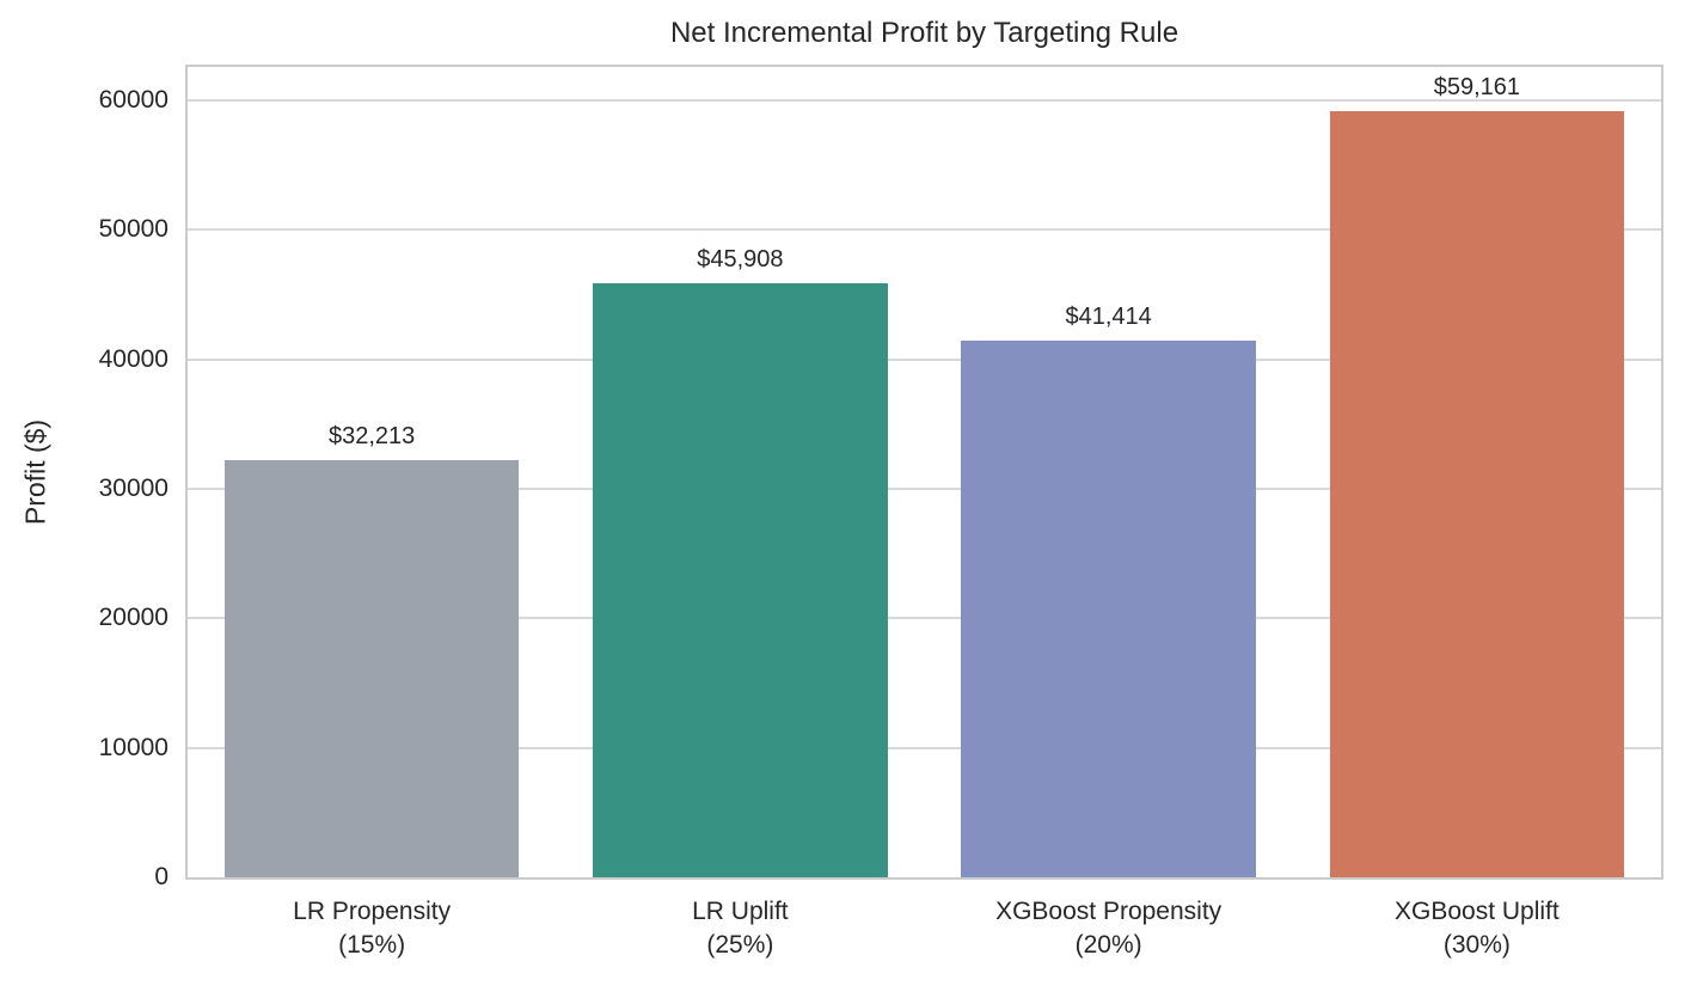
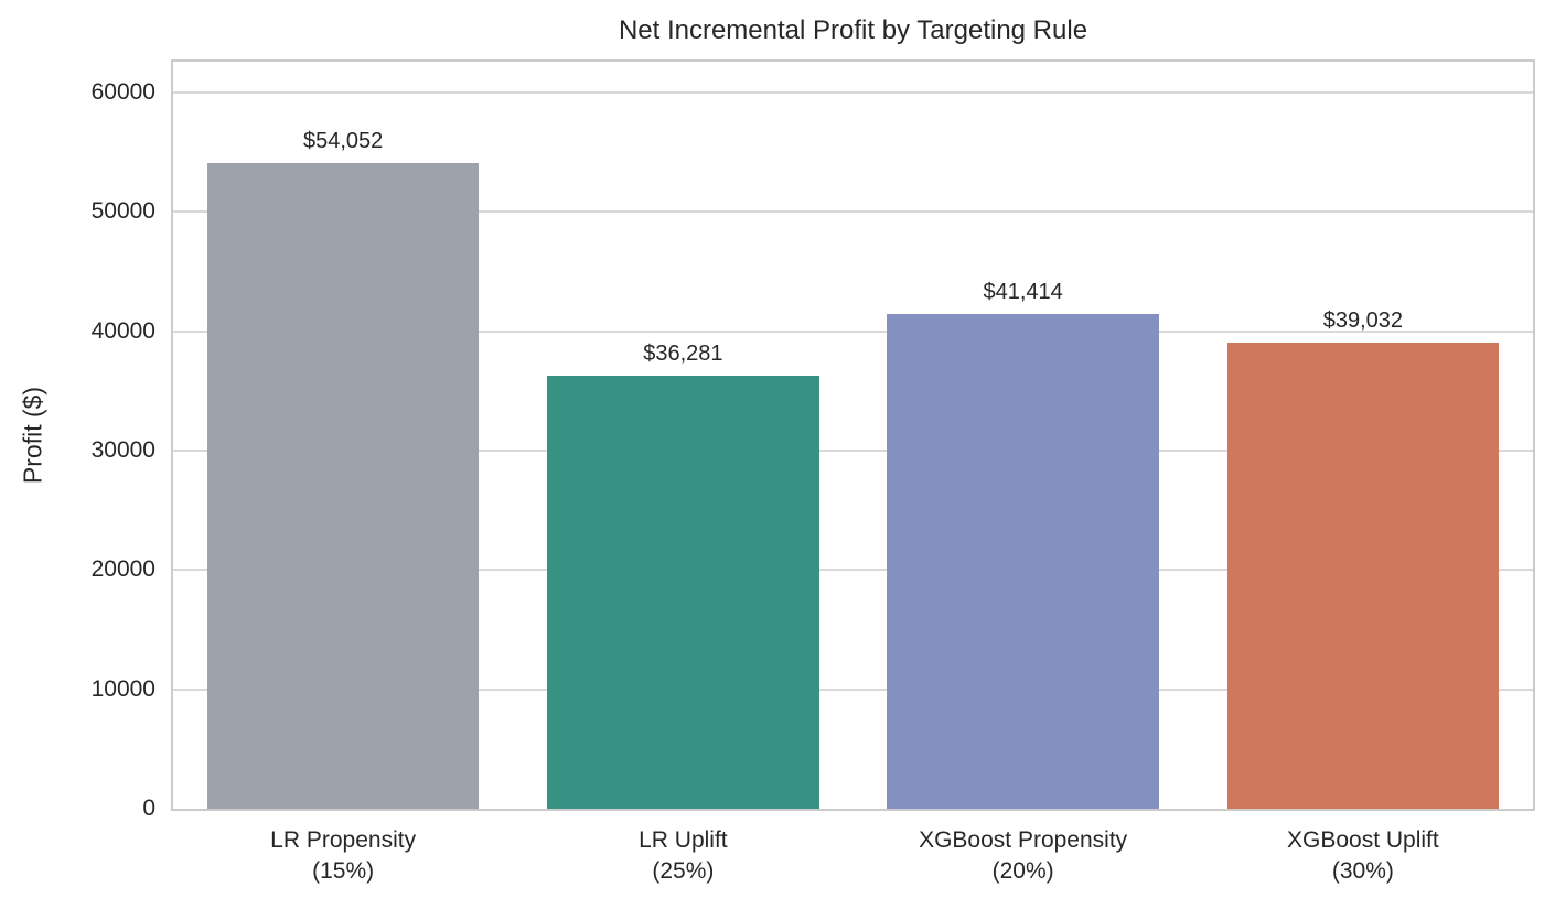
LR Propensity (15%): $32,213 -> $54,052
LR Uplift (25%): $45,908 -> $36,281
XGBoost Uplift (30%): $59,161 -> $39,032
